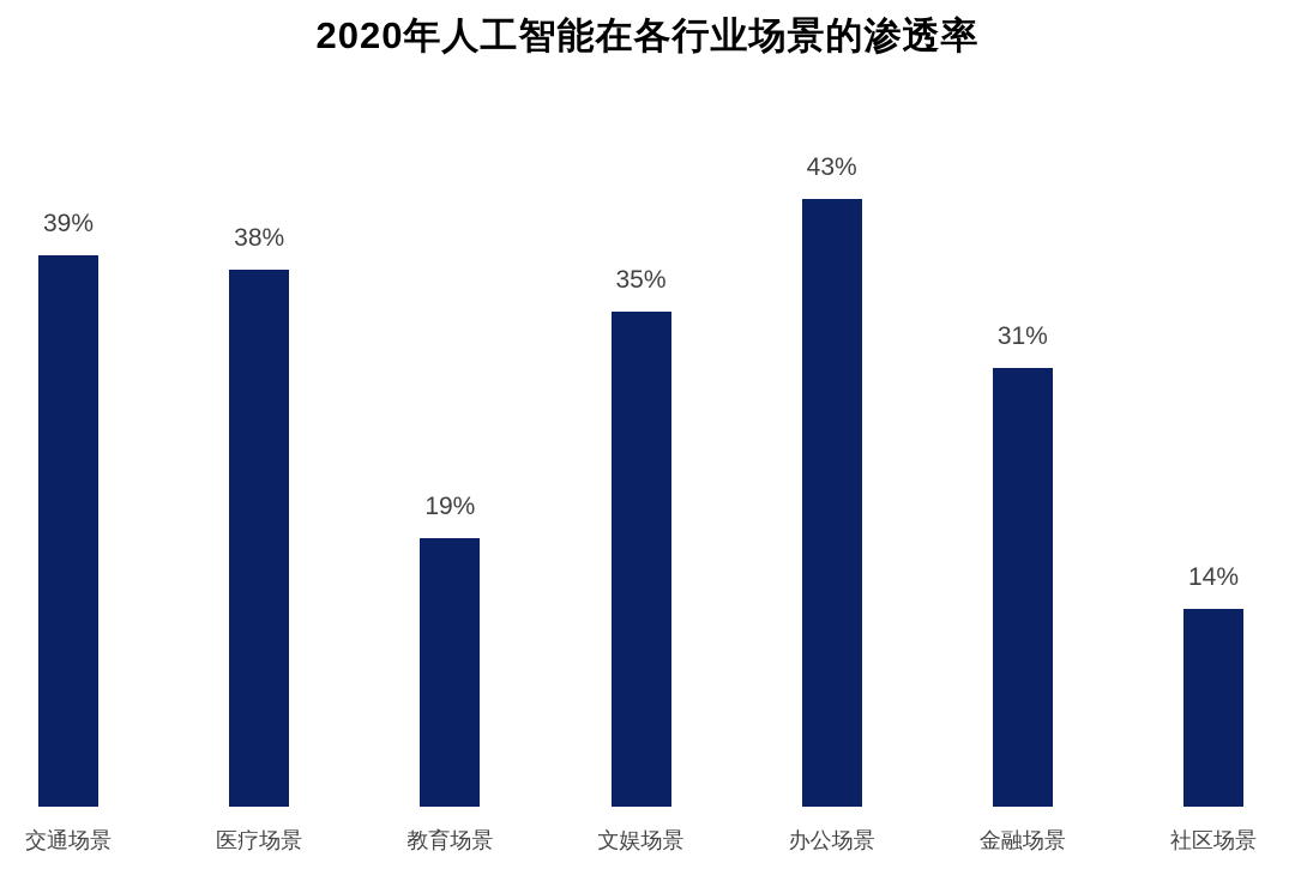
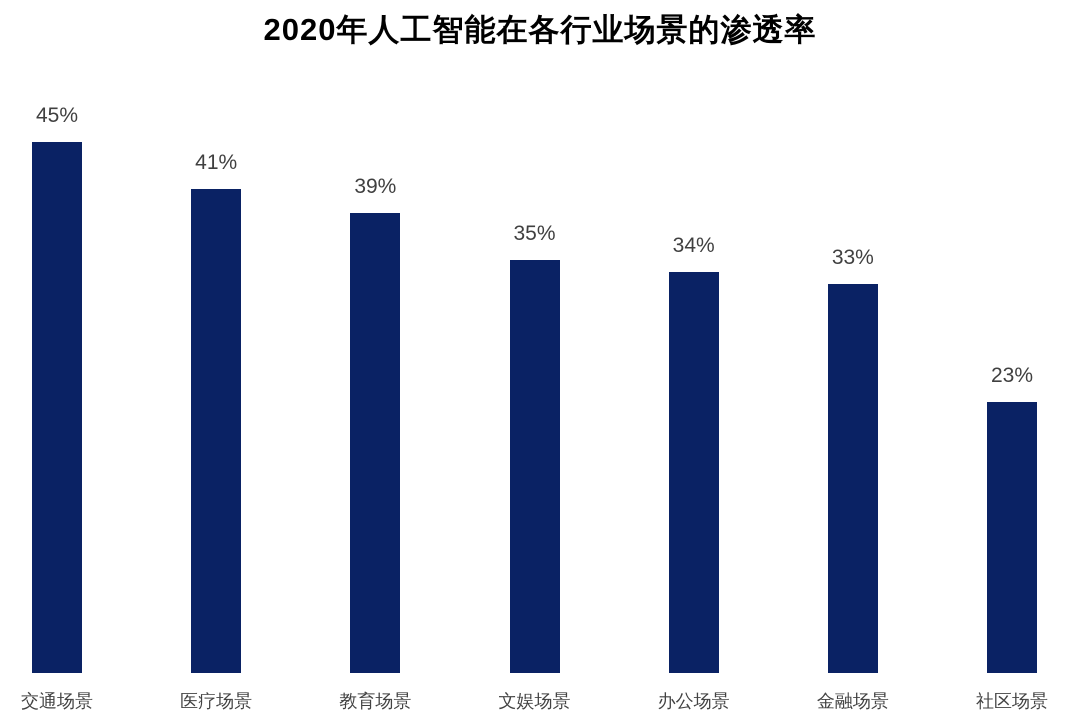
交通场景: 39% -> 45%
医疗场景: 38% -> 41%
教育场景: 19% -> 39%
办公场景: 43% -> 34%
金融场景: 31% -> 33%
社区场景: 14% -> 23%
